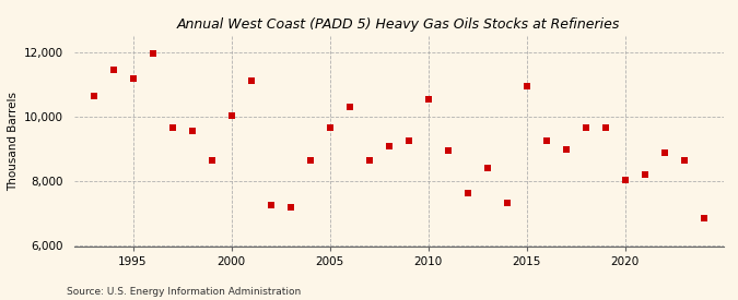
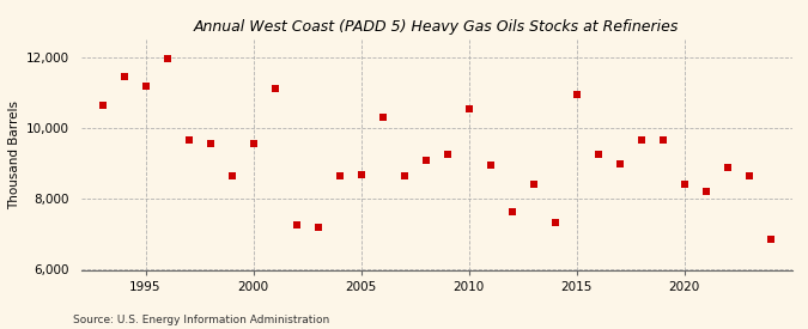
2000: 10,050 -> 9,550
2005: 9,650 -> 8,700
2020: 8,050 -> 8,400
